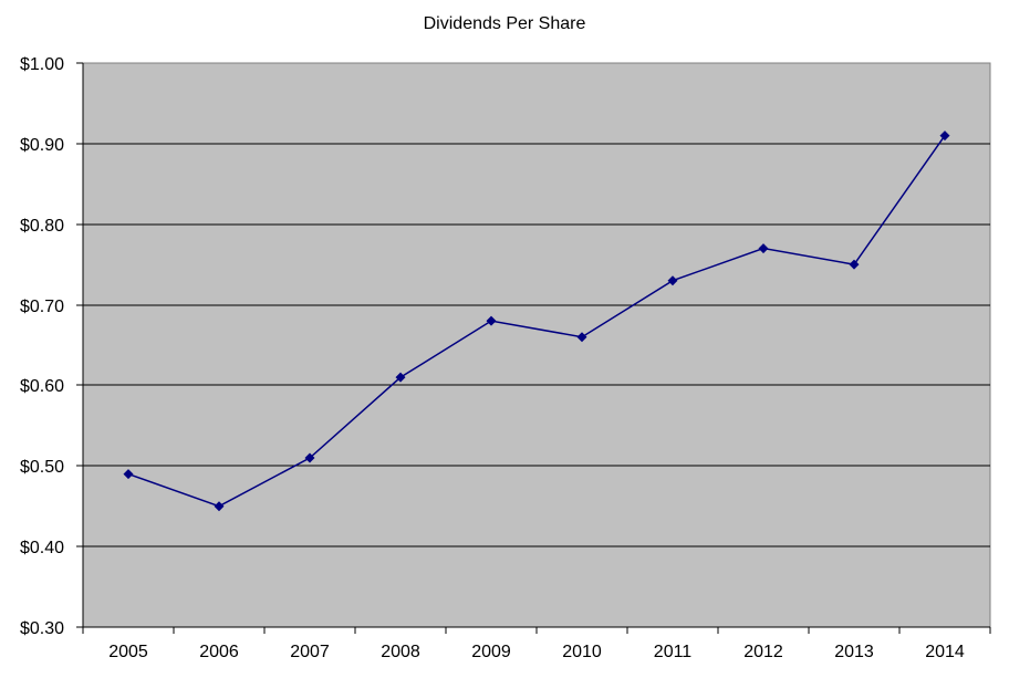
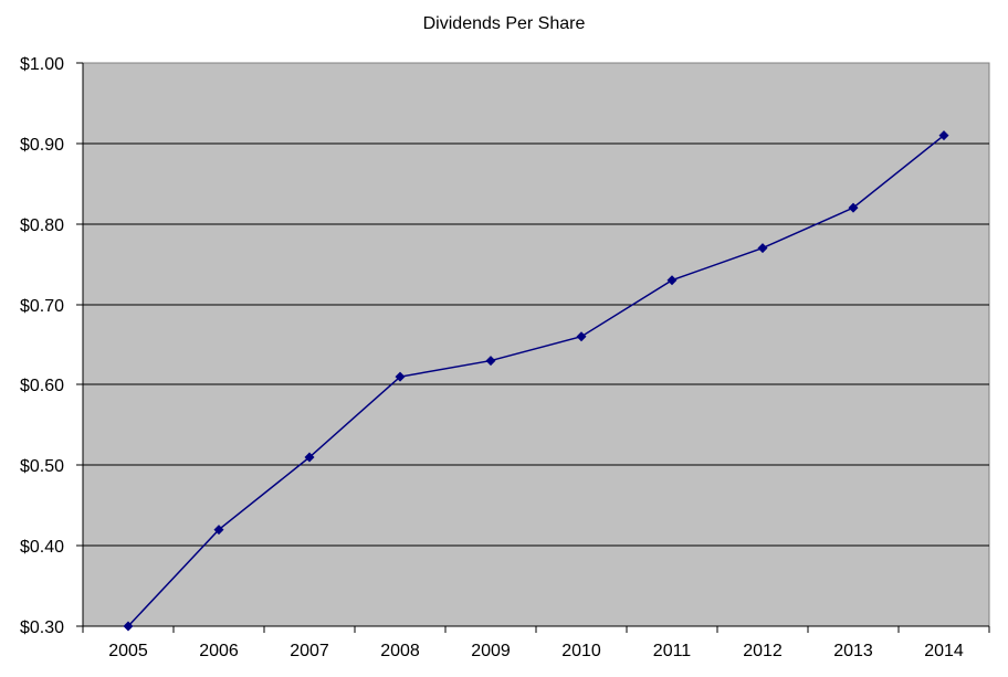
2005: $0.49 -> $0.30
2006: $0.45 -> $0.42
2009: $0.68 -> $0.63
2013: $0.75 -> $0.82
